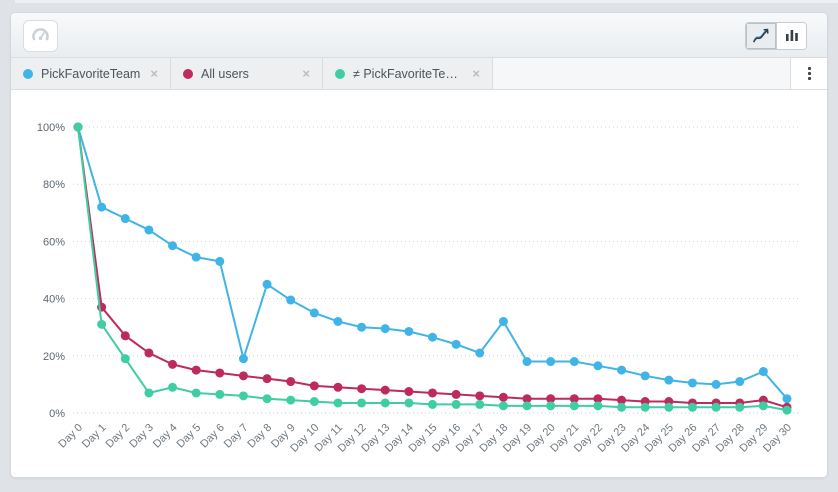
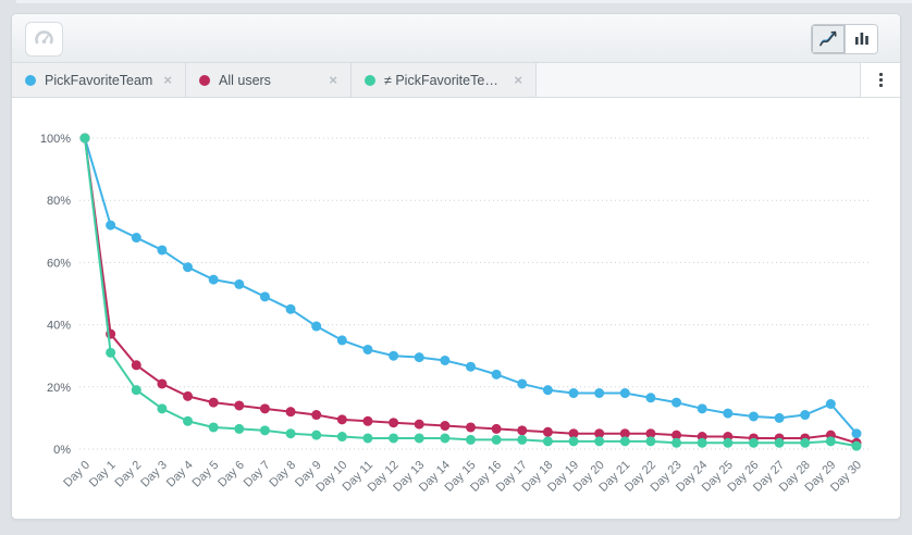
≠ PickFavoriteTeam.../Day 3: 7% -> 13%
PickFavoriteTeam/Day 7: 19% -> 49%
PickFavoriteTeam/Day 18: 32% -> 19%
